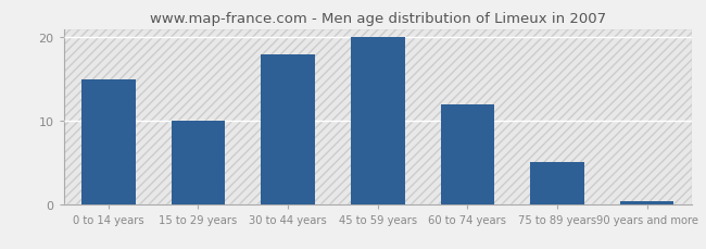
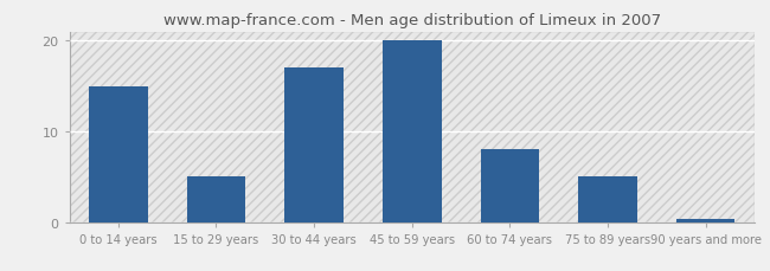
15 to 29 years: 10.0 -> 5.0
30 to 44 years: 18.0 -> 17.0
60 to 74 years: 12.0 -> 8.0
